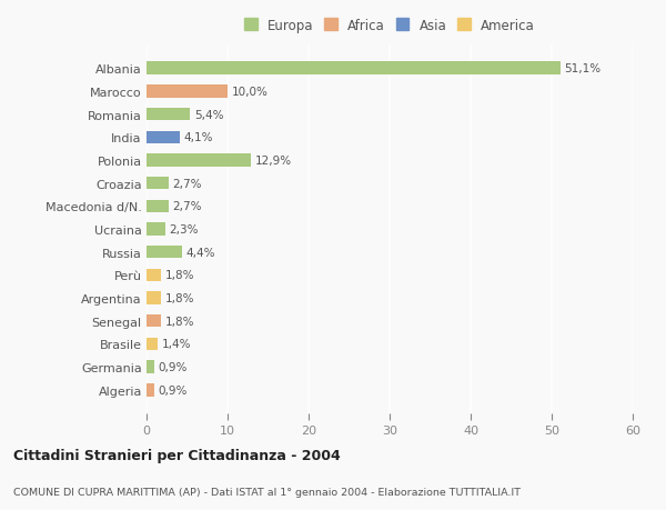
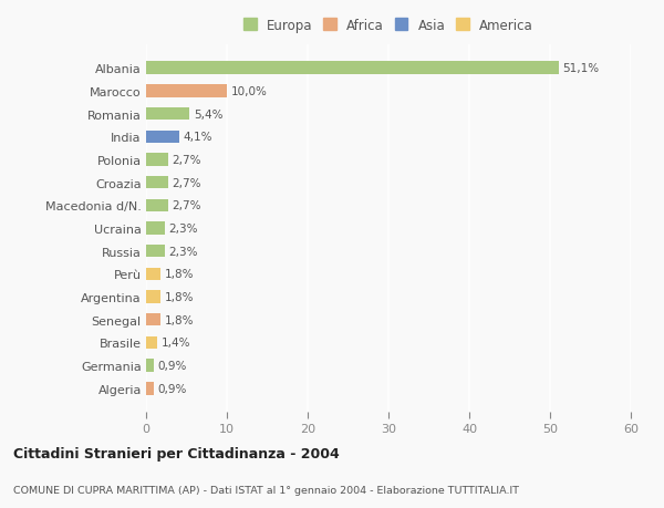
Polonia: 12,9% -> 2,7%
Russia: 4,4% -> 2,3%
